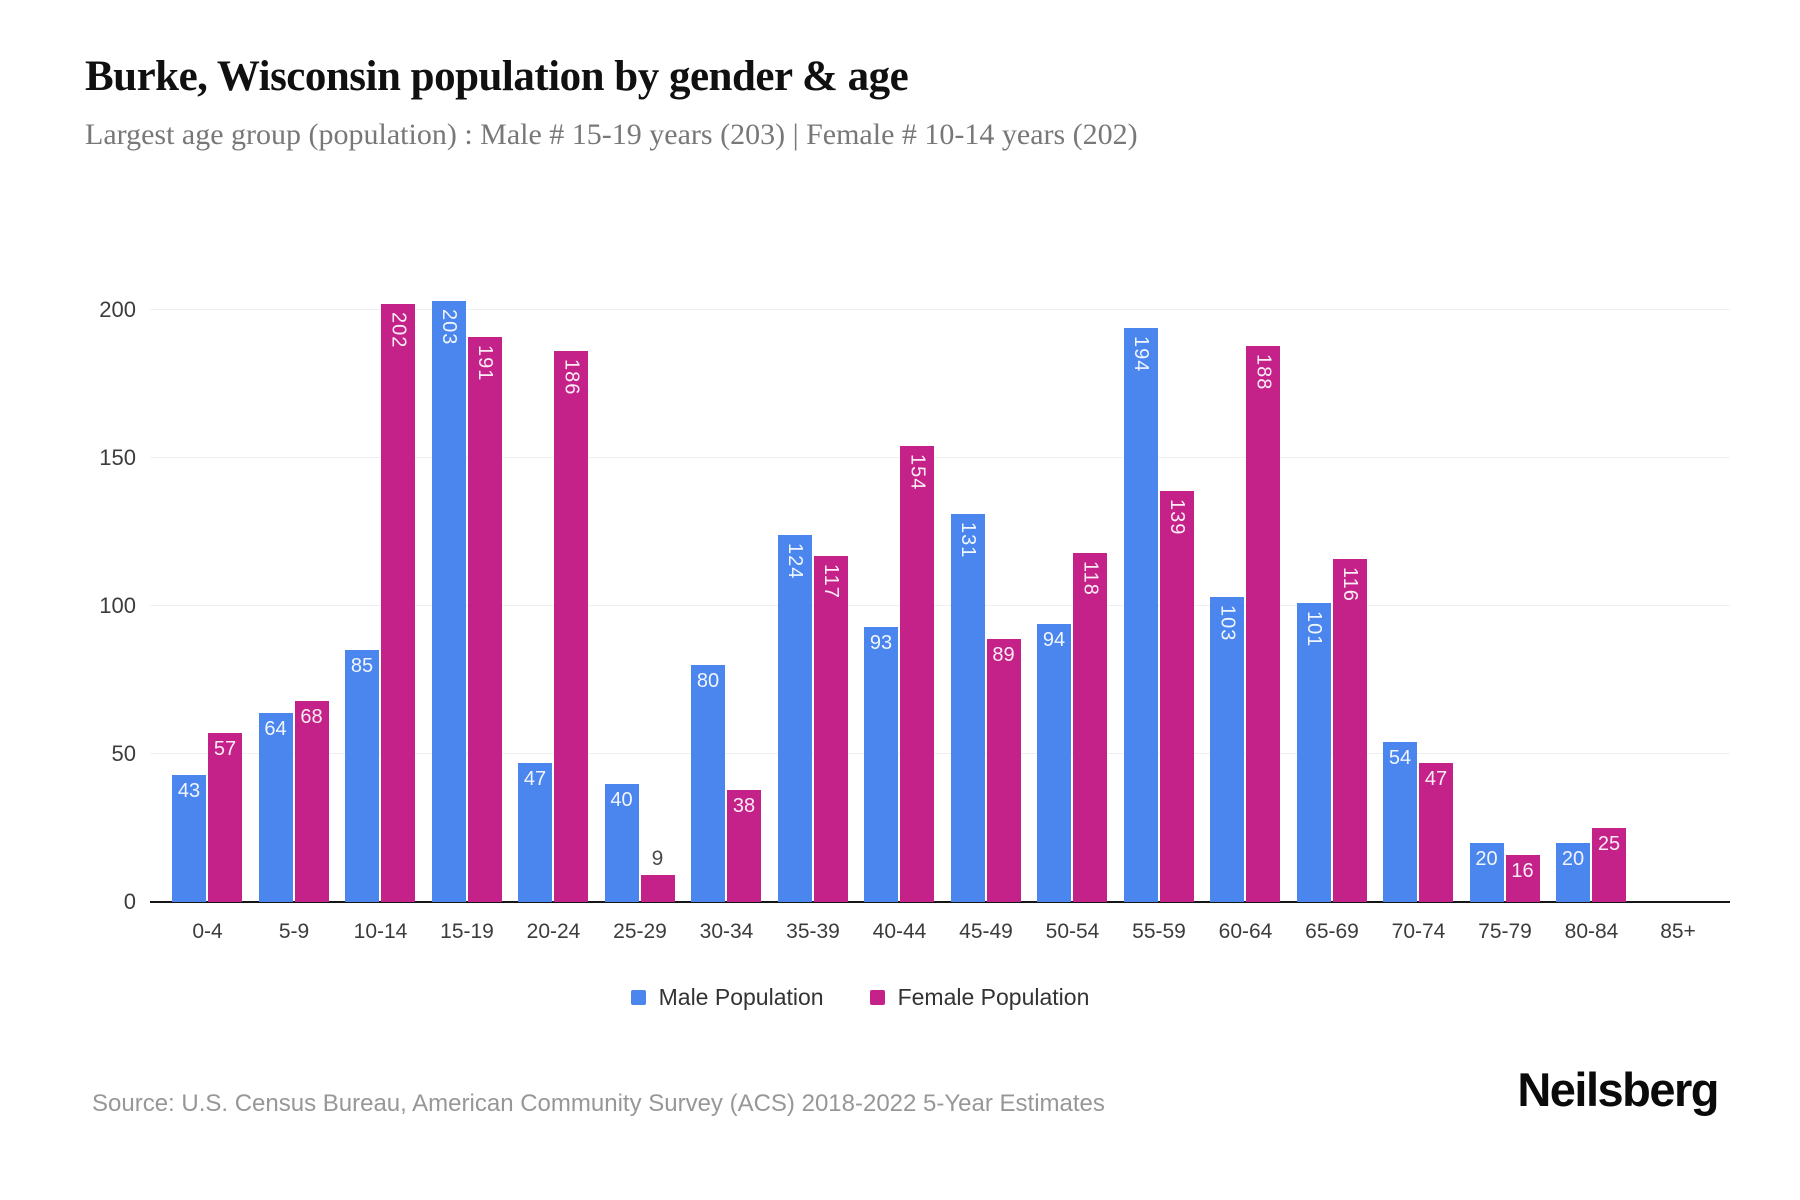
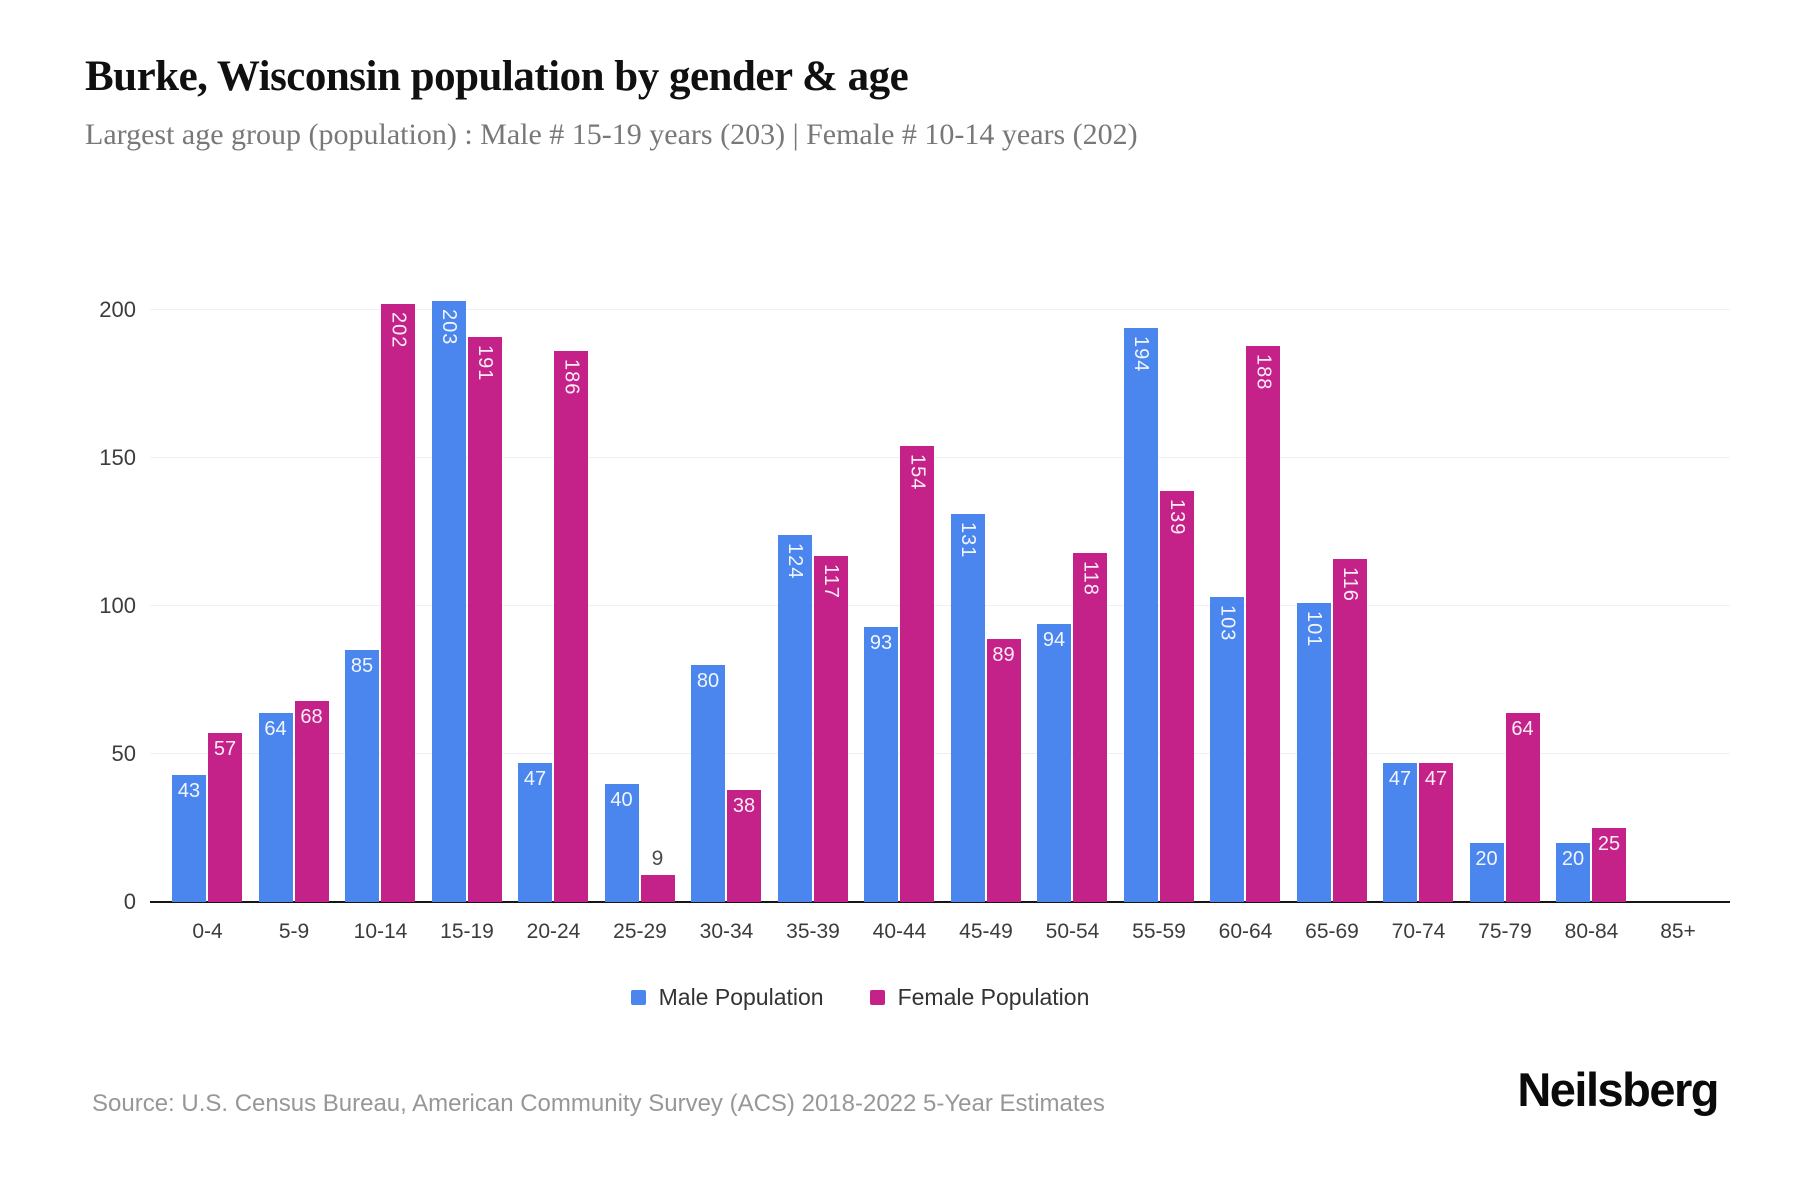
Male Population/70-74: 54 -> 47
Female Population/75-79: 16 -> 64
